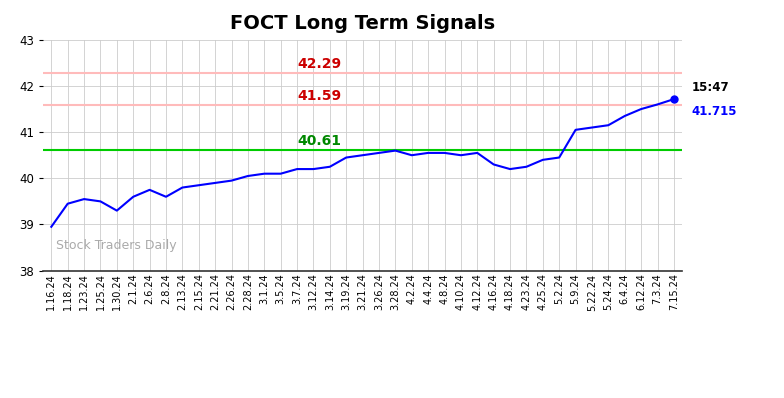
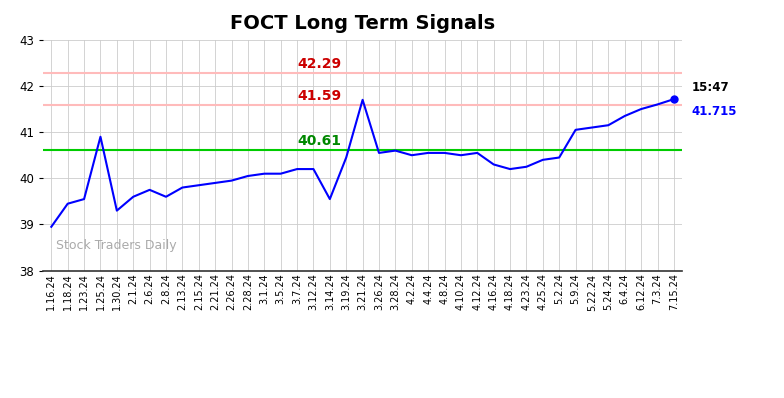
1.25.24: 39.50 -> 40.90
3.14.24: 40.25 -> 39.55
3.21.24: 40.50 -> 41.70
